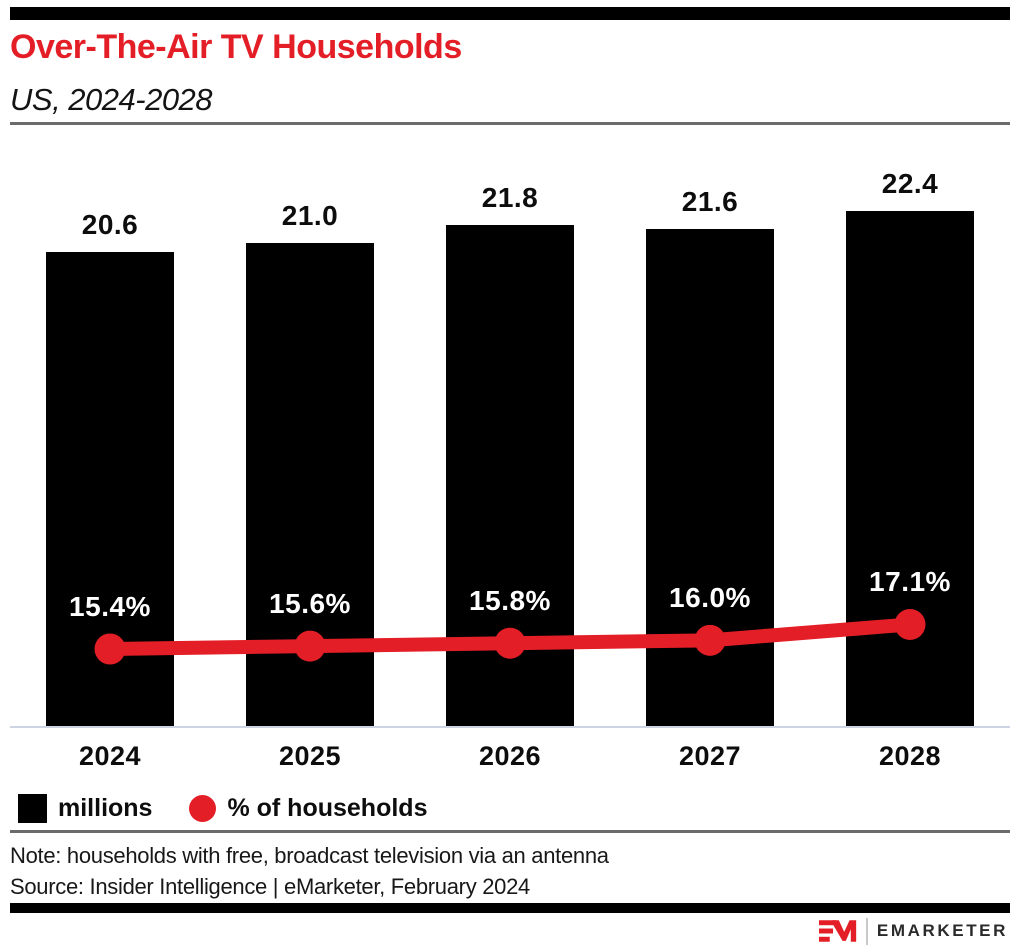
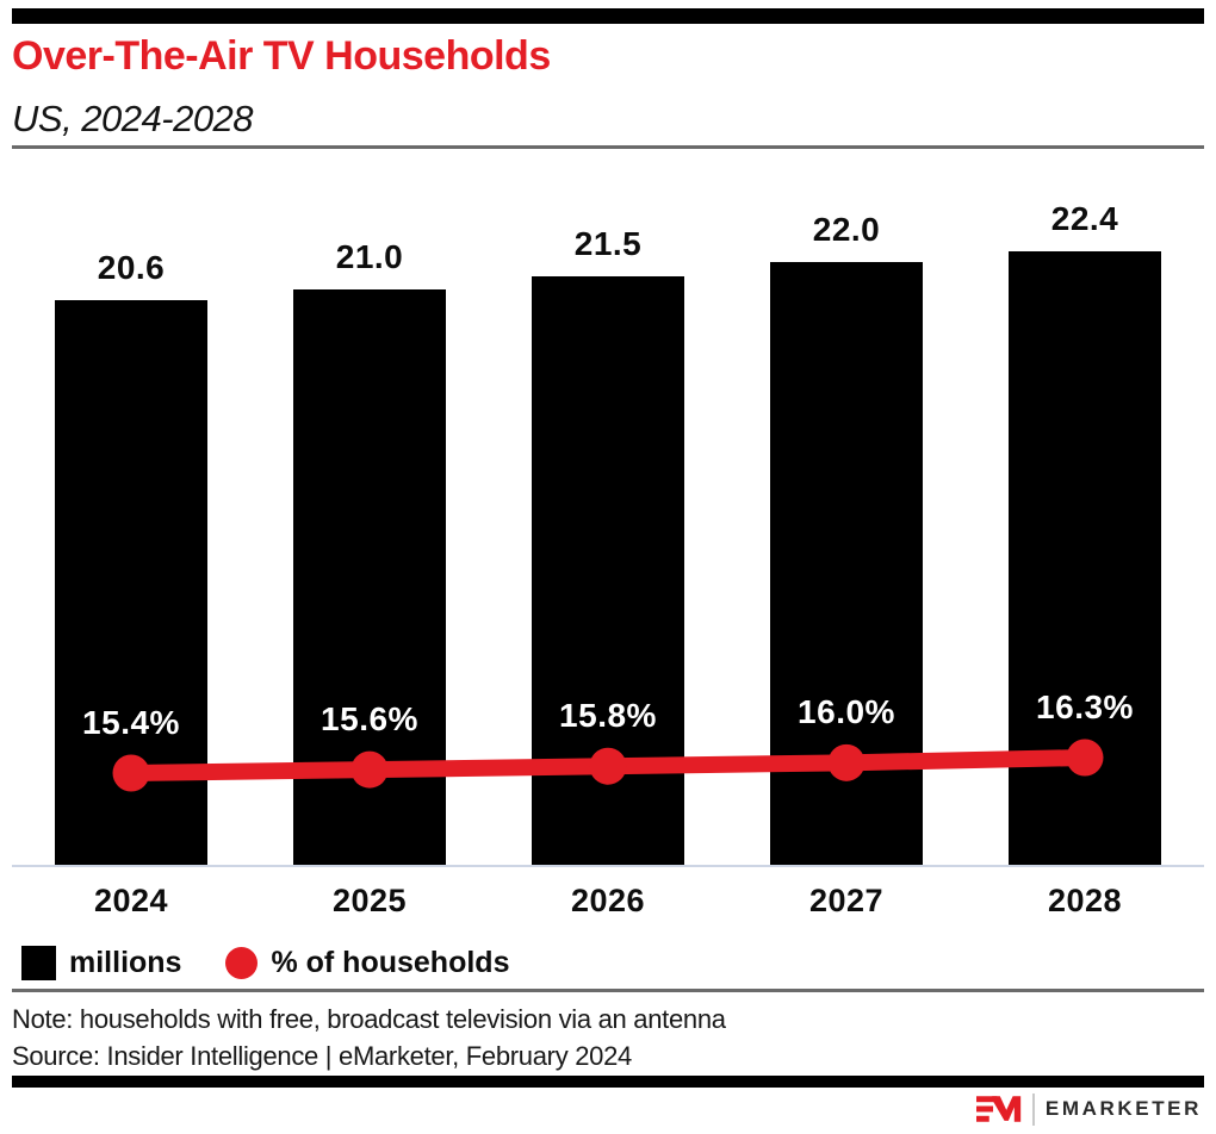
millions/2026: 21.8 -> 21.5
millions/2027: 21.6 -> 22.0
% of households/2028: 17.1% -> 16.3%
